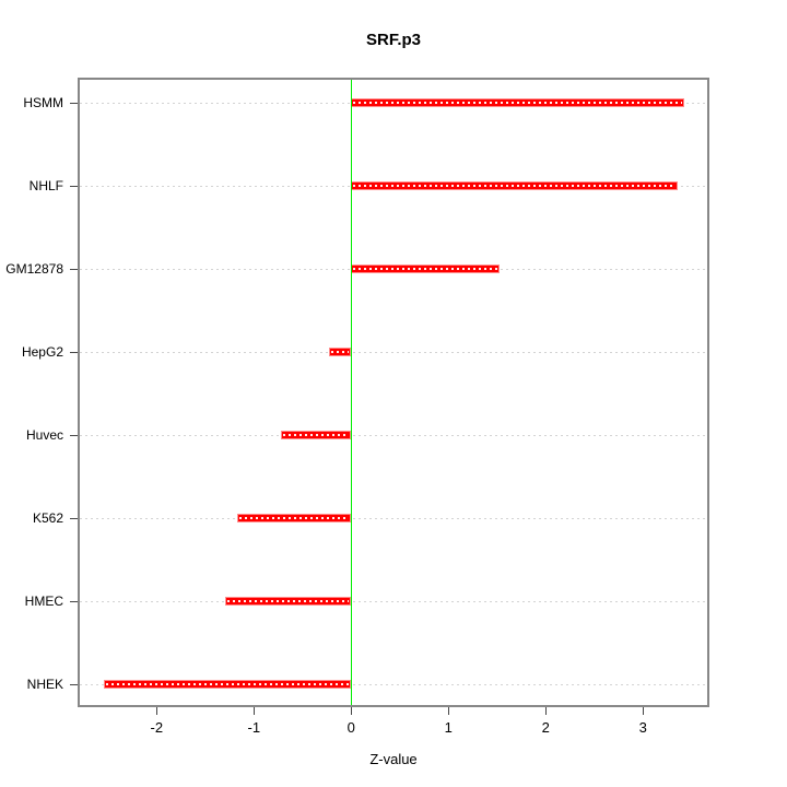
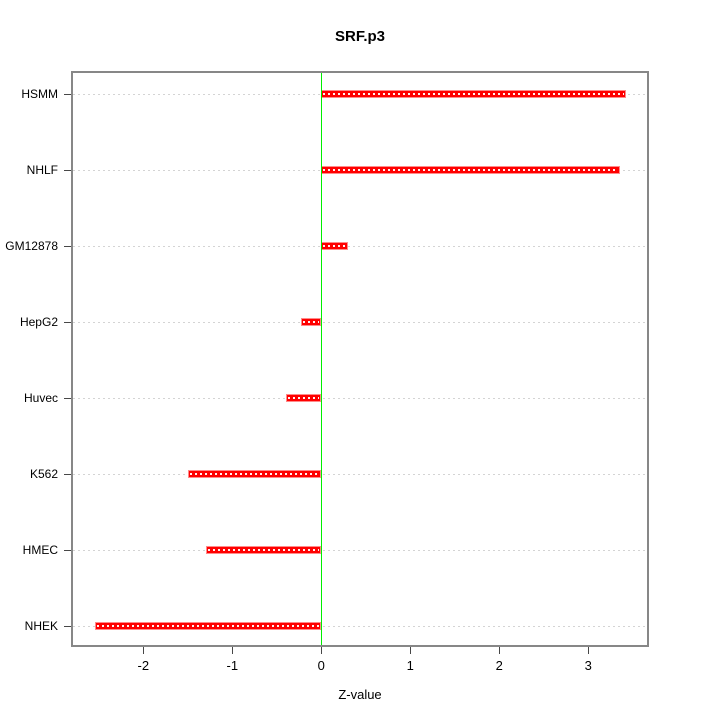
GM12878: 1.5 -> 0.3
Huvec: -0.7 -> -0.4
K562: -1.2 -> -1.5
